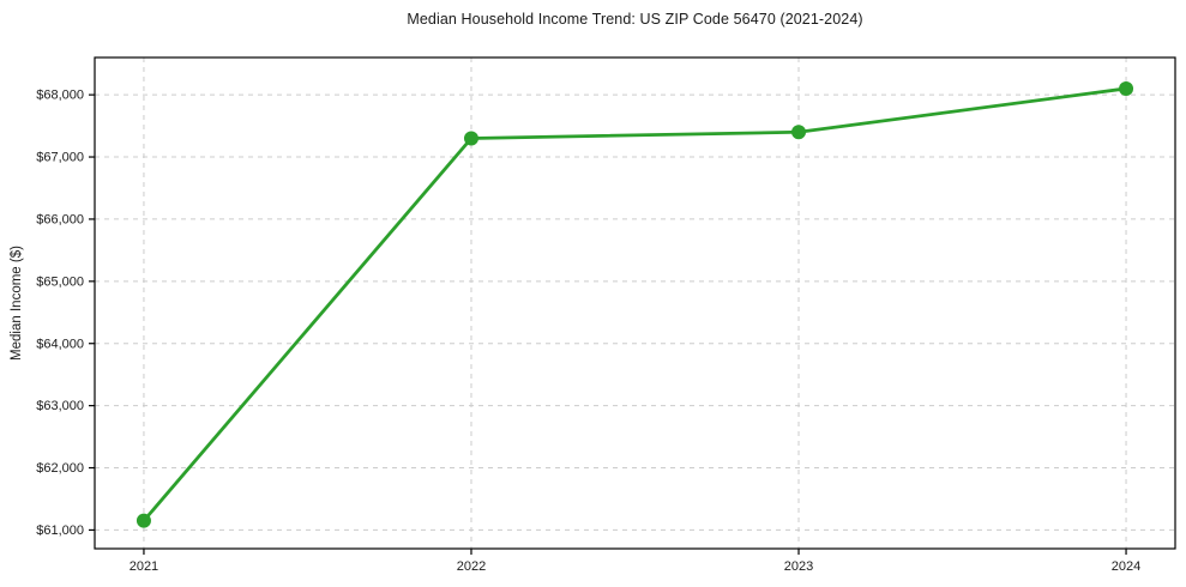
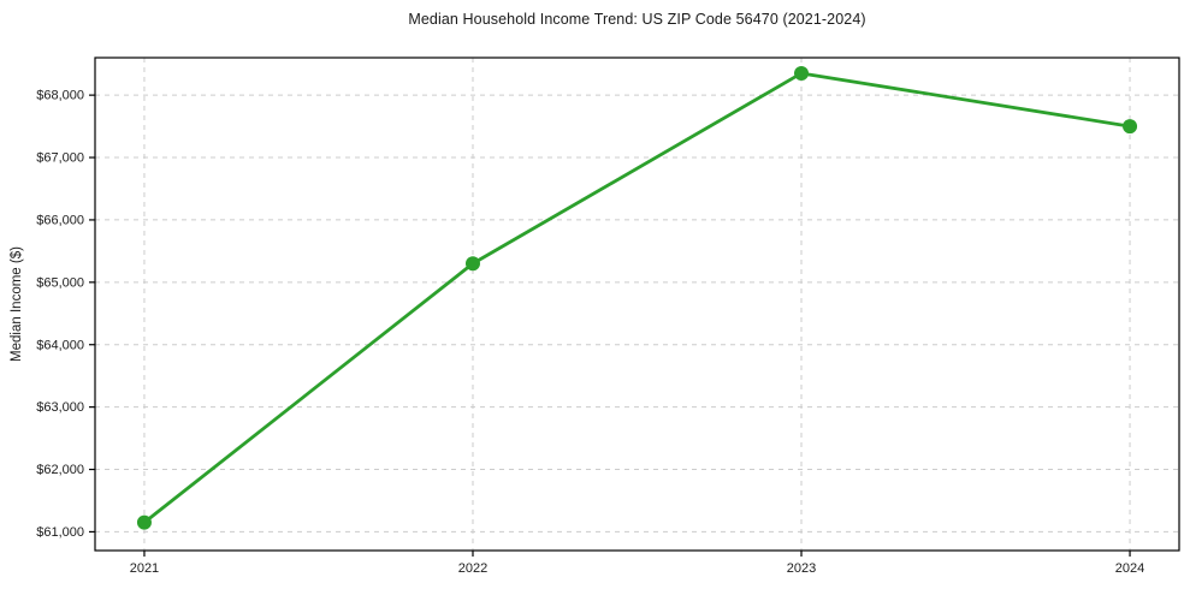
2022: $67300 -> $65300
2023: $67400 -> $68400
2024: $68100 -> $67500
